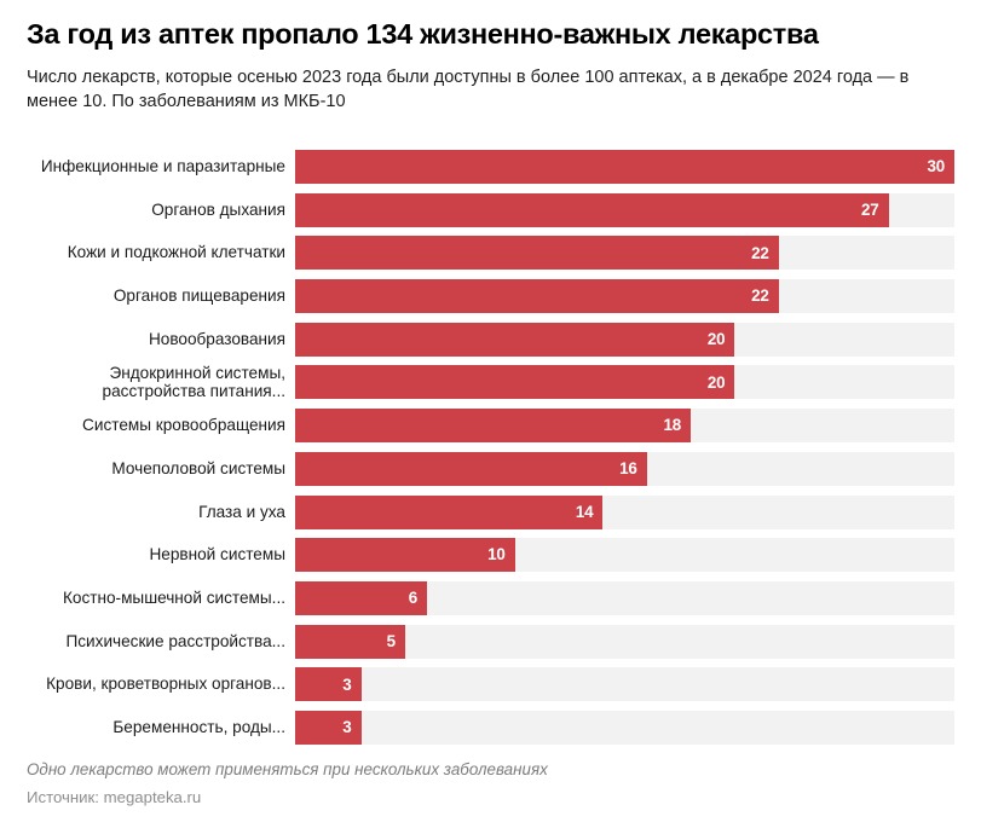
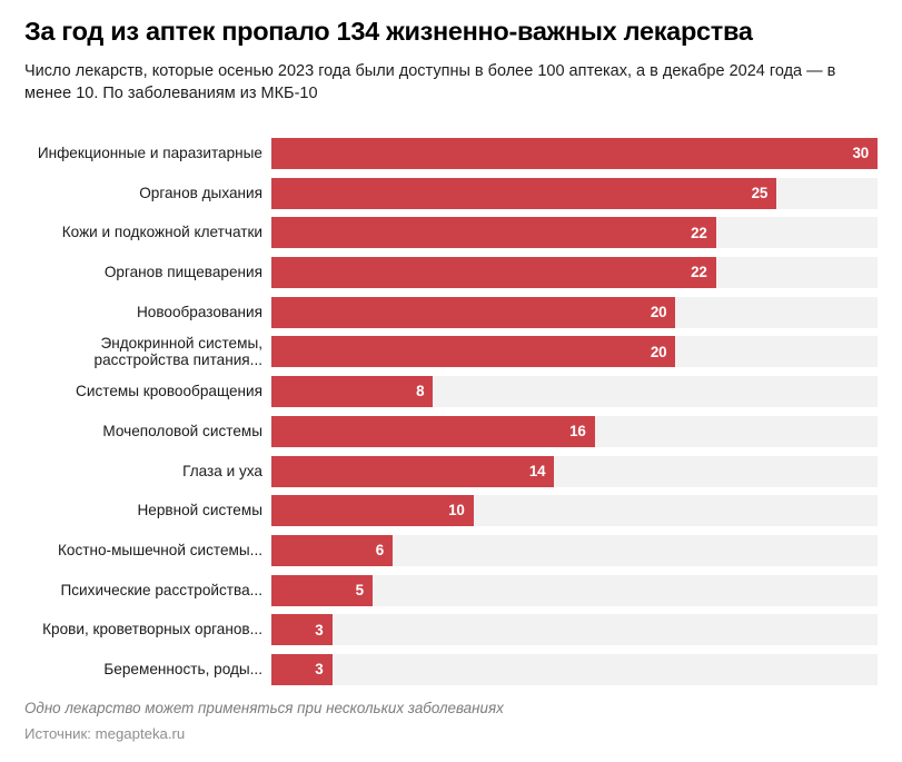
Органов дыхания: 27 -> 25
Системы кровообращения: 18 -> 8
